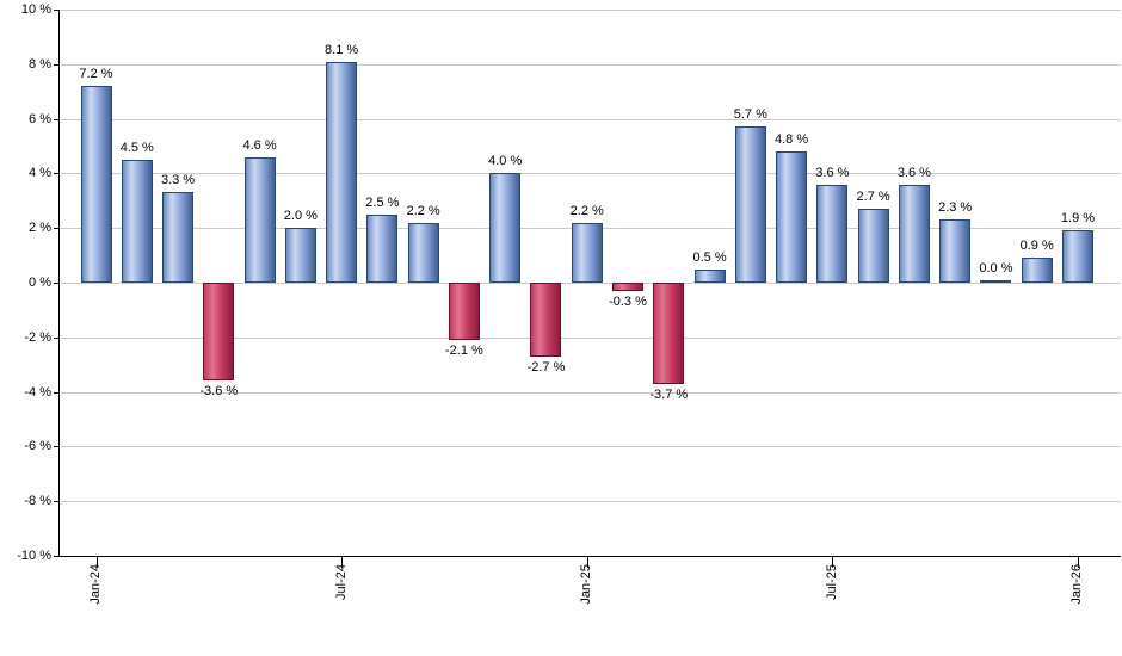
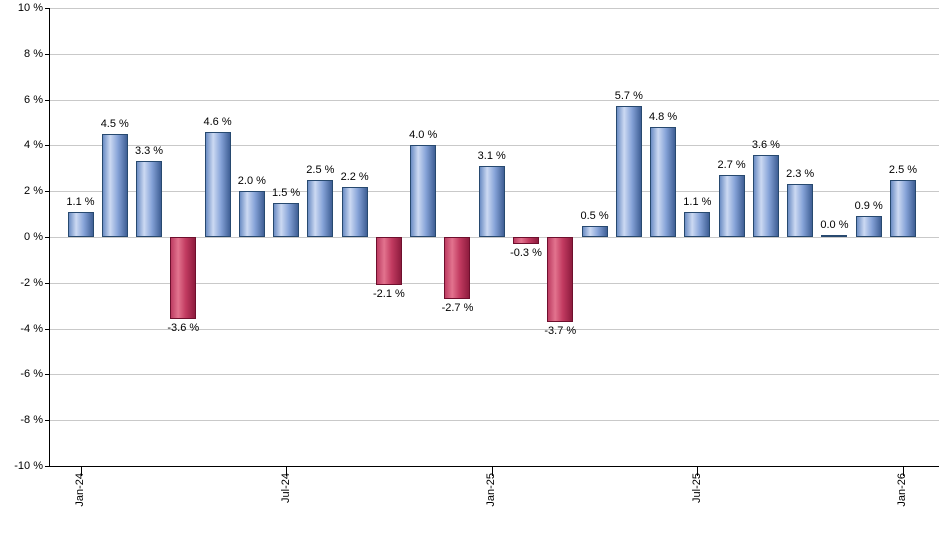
Jan-24: 7.2 -> 1.1
Jul-24: 8.1 -> 1.5
Jan-25: 2.2 -> 3.1
Jul-25: 3.6 -> 1.1
Jan-26: 1.9 -> 2.5
